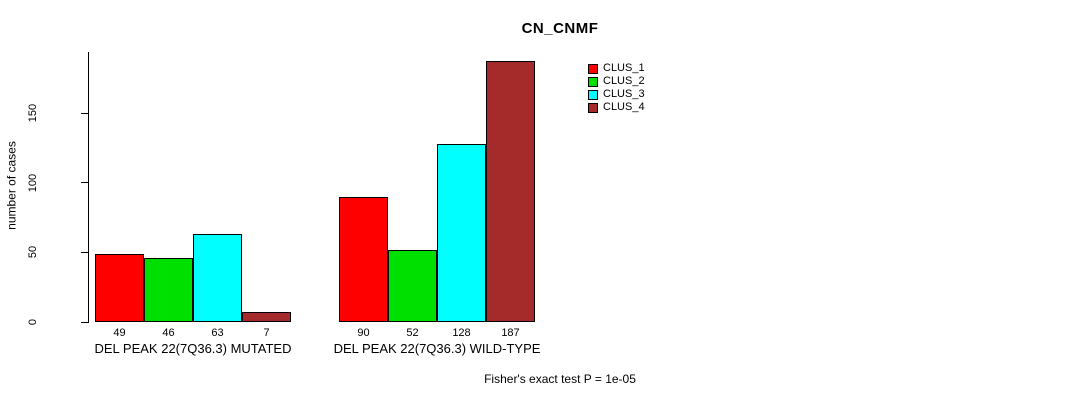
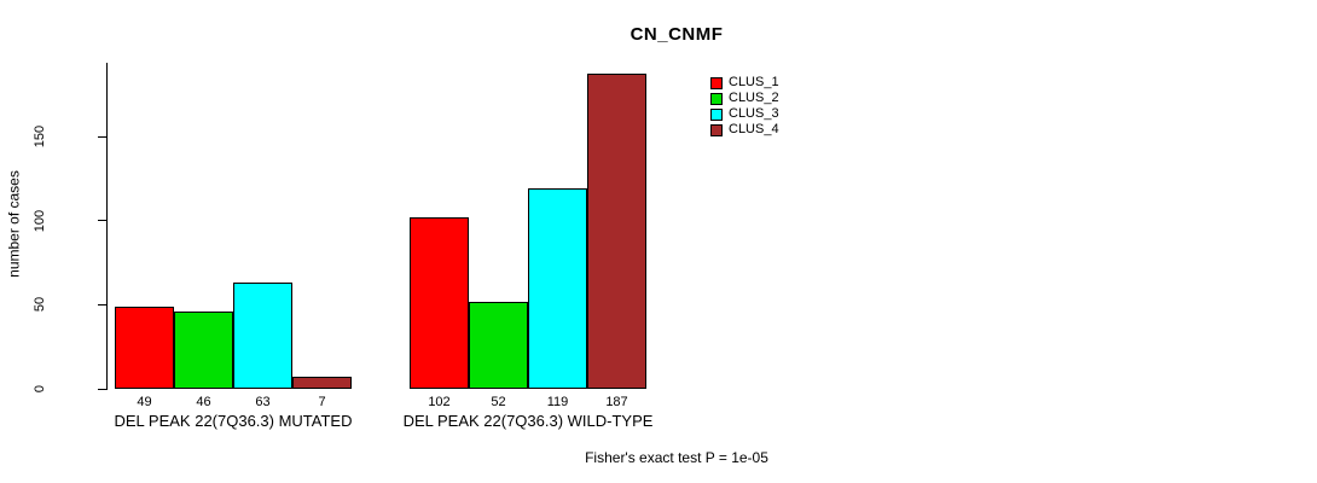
CLUS_1/DEL PEAK 22(7Q36.3) WILD-TYPE: 90 -> 102
CLUS_3/DEL PEAK 22(7Q36.3) WILD-TYPE: 128 -> 119
